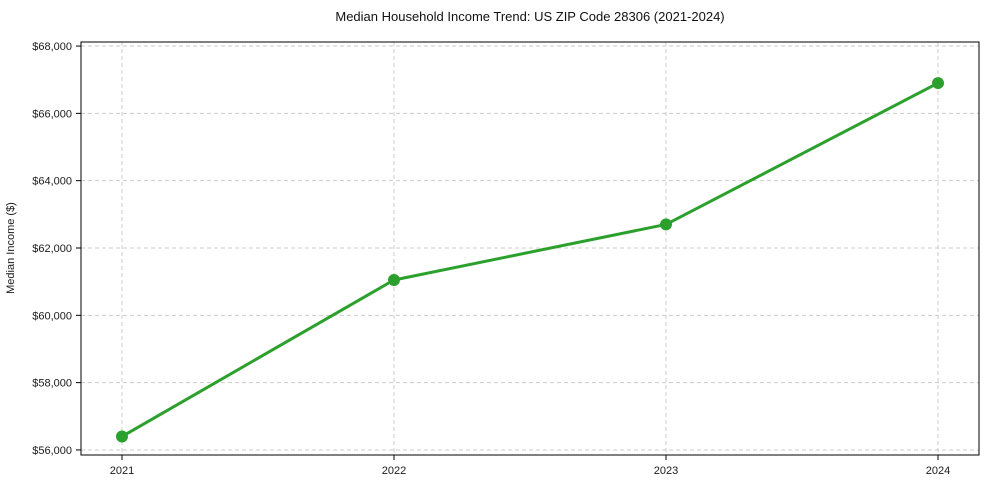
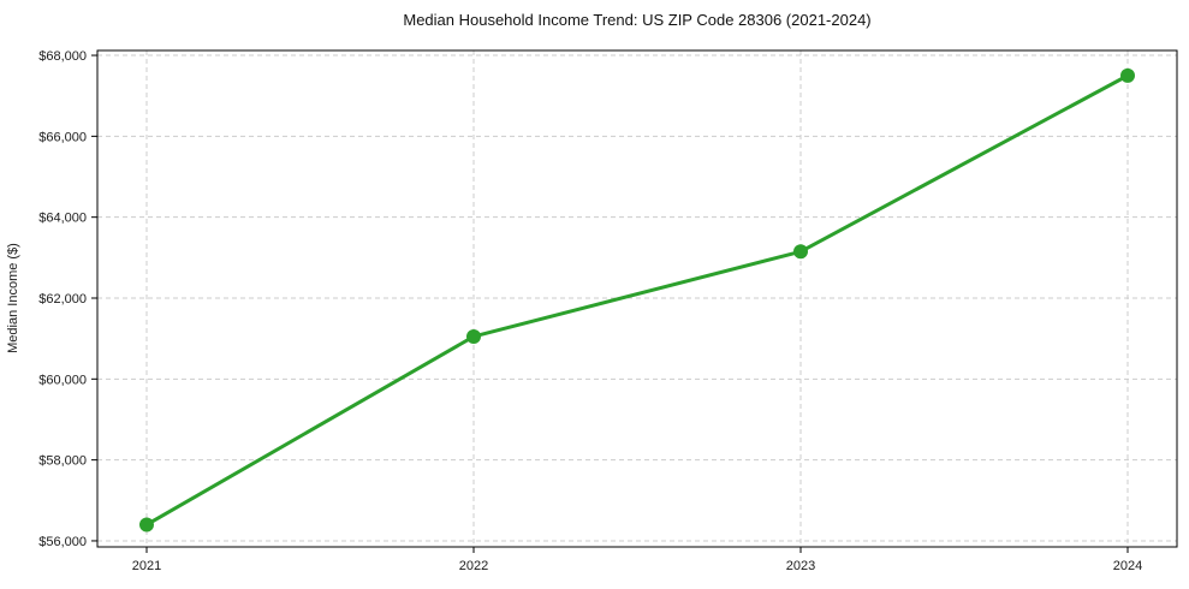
2023: $62700 -> $63200
2024: $66900 -> $67500
